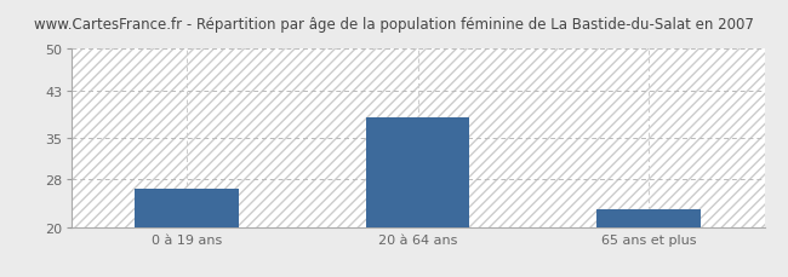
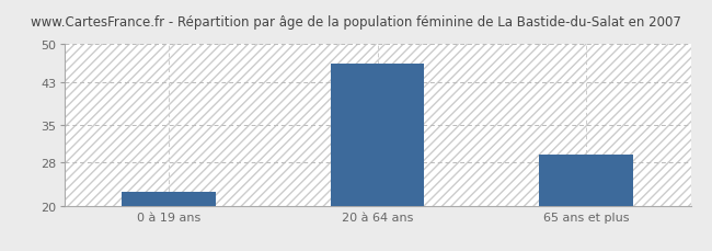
0 à 19 ans: 26.5 -> 22.5
20 à 64 ans: 38.5 -> 46.5
65 ans et plus: 23.0 -> 29.5
